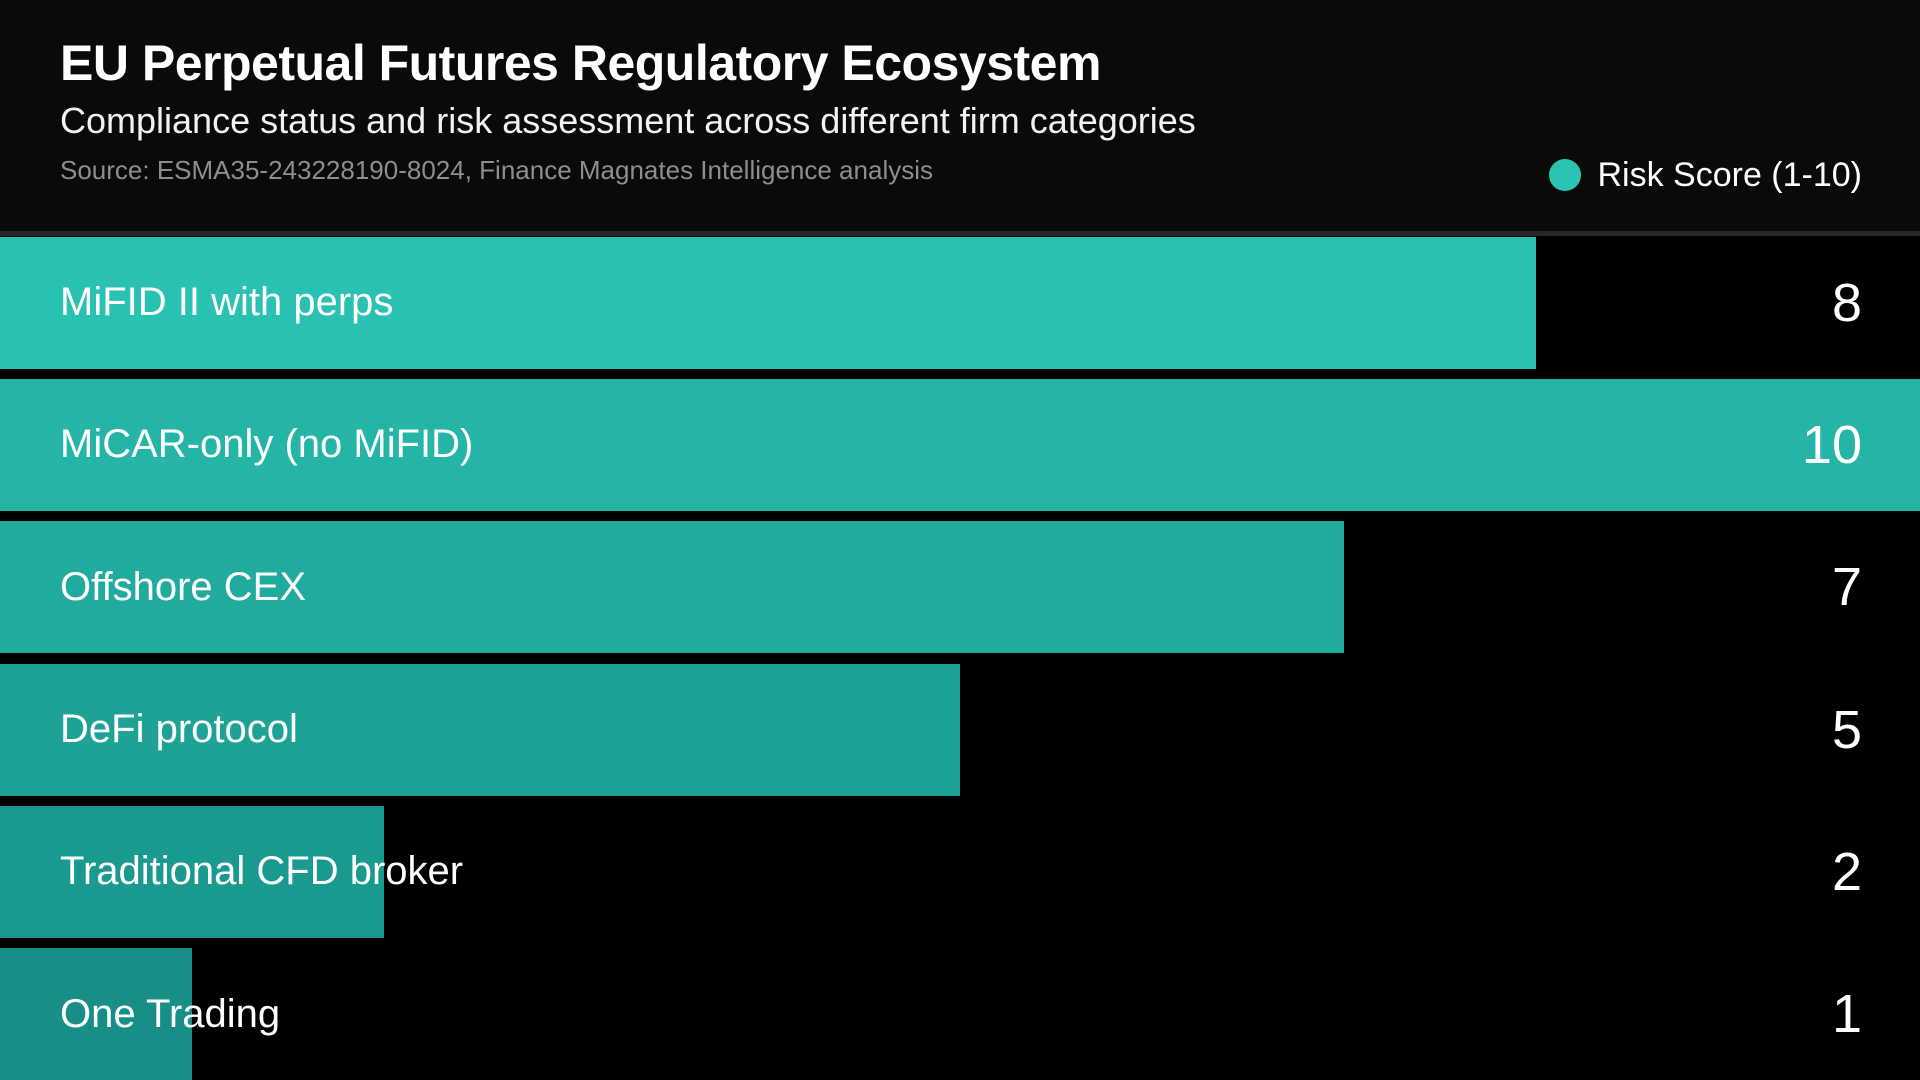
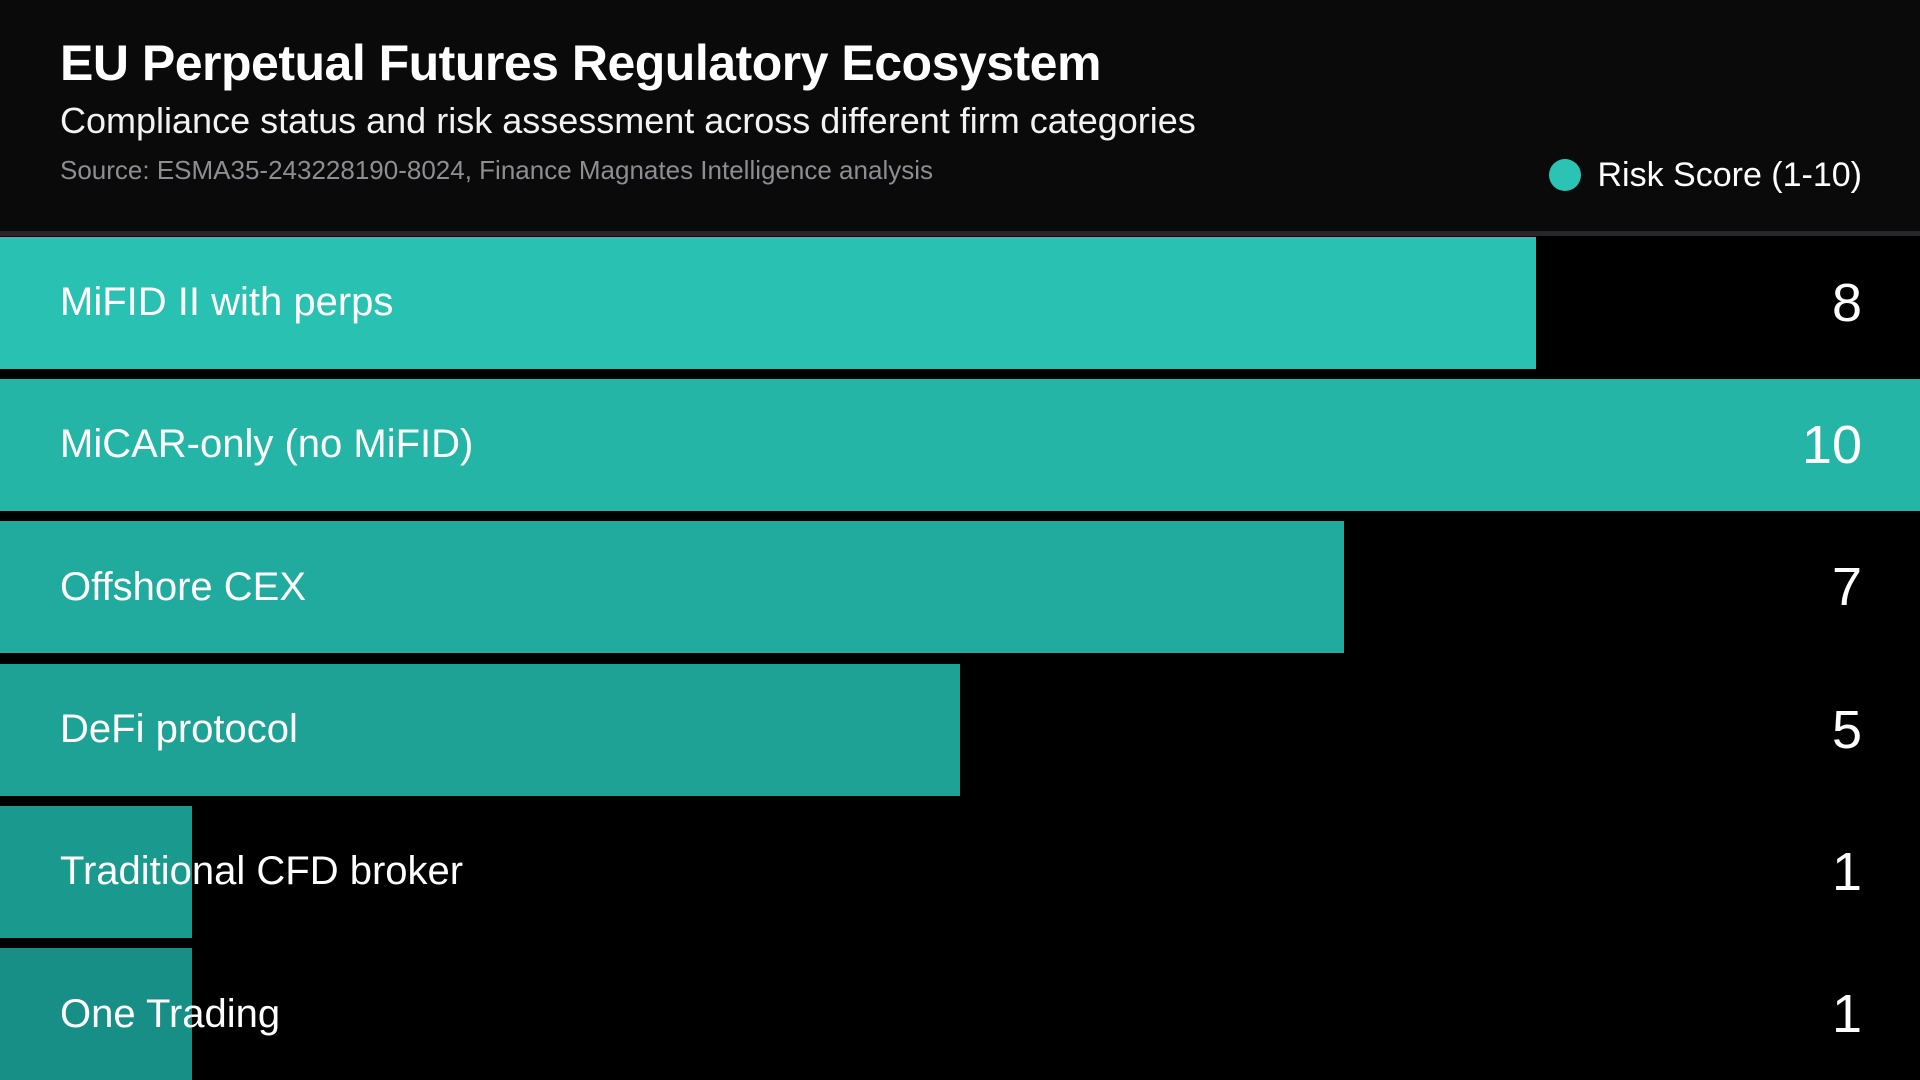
Traditional CFD broker: 2 -> 1
